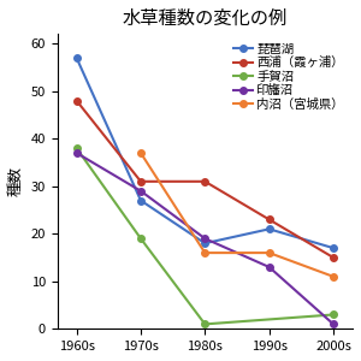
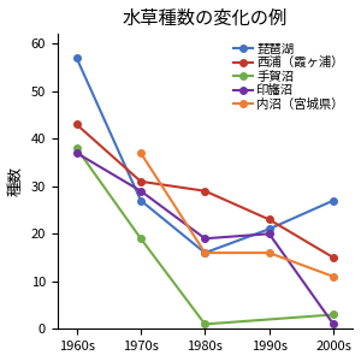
西浦（霞ヶ浦）/1960s: 48 -> 43
琵琶湖/1980s: 18 -> 16
西浦（霞ヶ浦）/1980s: 31 -> 29
印旛沼/1990s: 13 -> 20
琵琶湖/2000s: 17 -> 27
